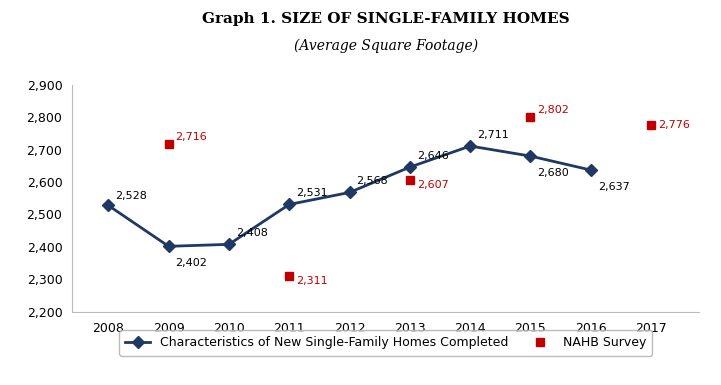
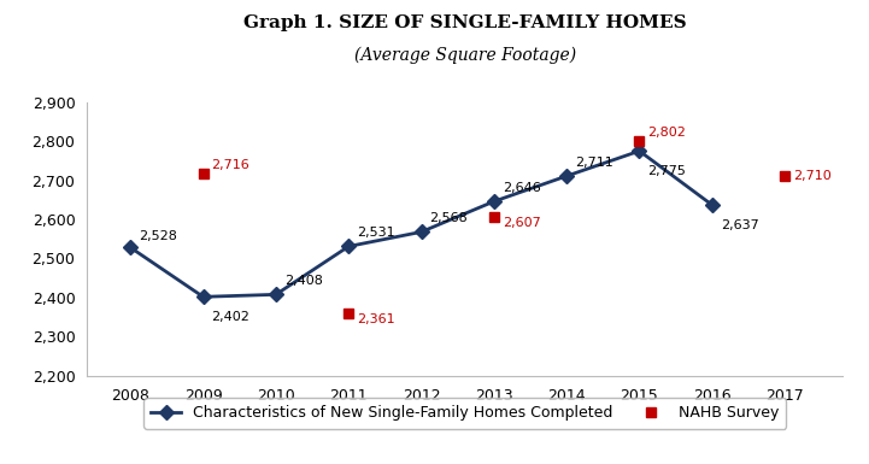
NAHB Survey/2011: 2,311 -> 2,361
Characteristics of New Single-Family Homes Completed/2015: 2,680 -> 2,775
NAHB Survey/2017: 2,776 -> 2,710
